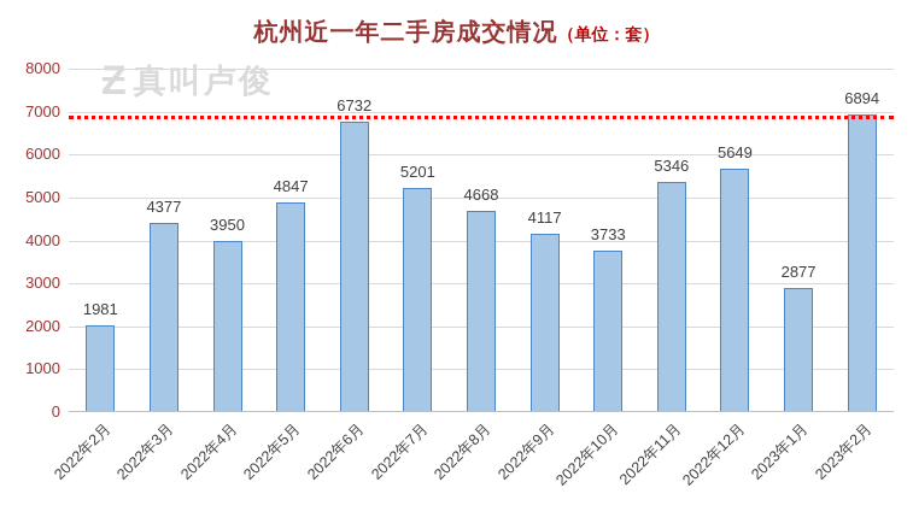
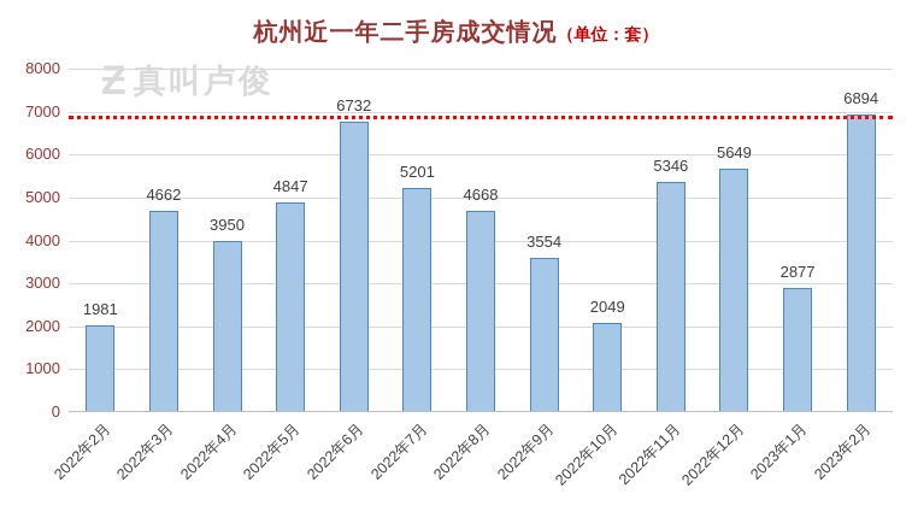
2022年3月: 4377 -> 4662
2022年9月: 4117 -> 3554
2022年10月: 3733 -> 2049
